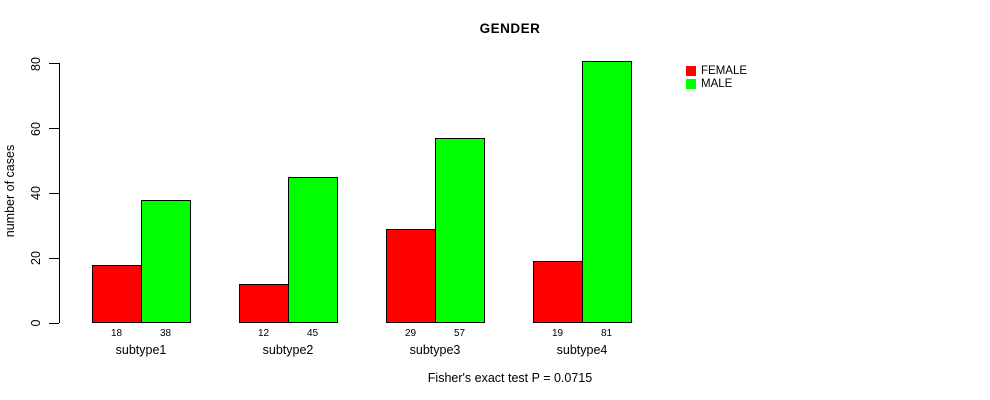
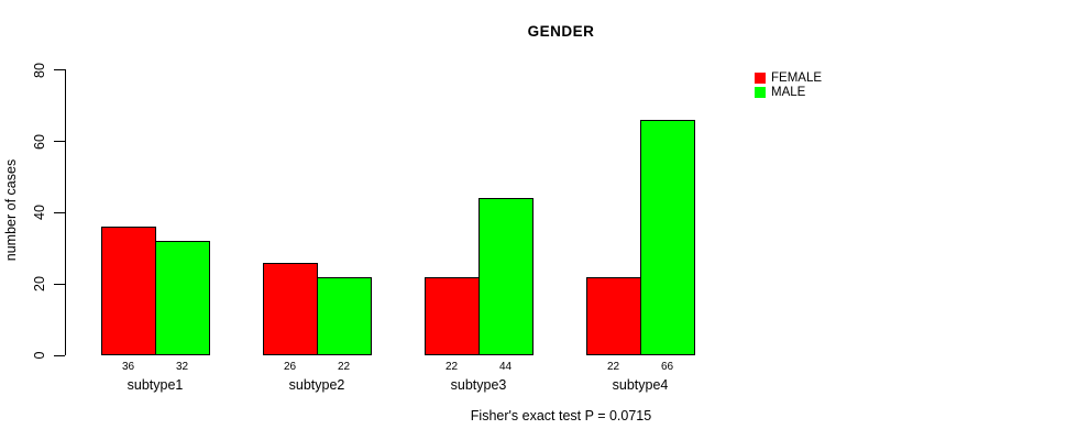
FEMALE/subtype1: 18 -> 36
MALE/subtype1: 38 -> 32
FEMALE/subtype2: 12 -> 26
MALE/subtype2: 45 -> 22
FEMALE/subtype3: 29 -> 22
MALE/subtype3: 57 -> 44
FEMALE/subtype4: 19 -> 22
MALE/subtype4: 81 -> 66
